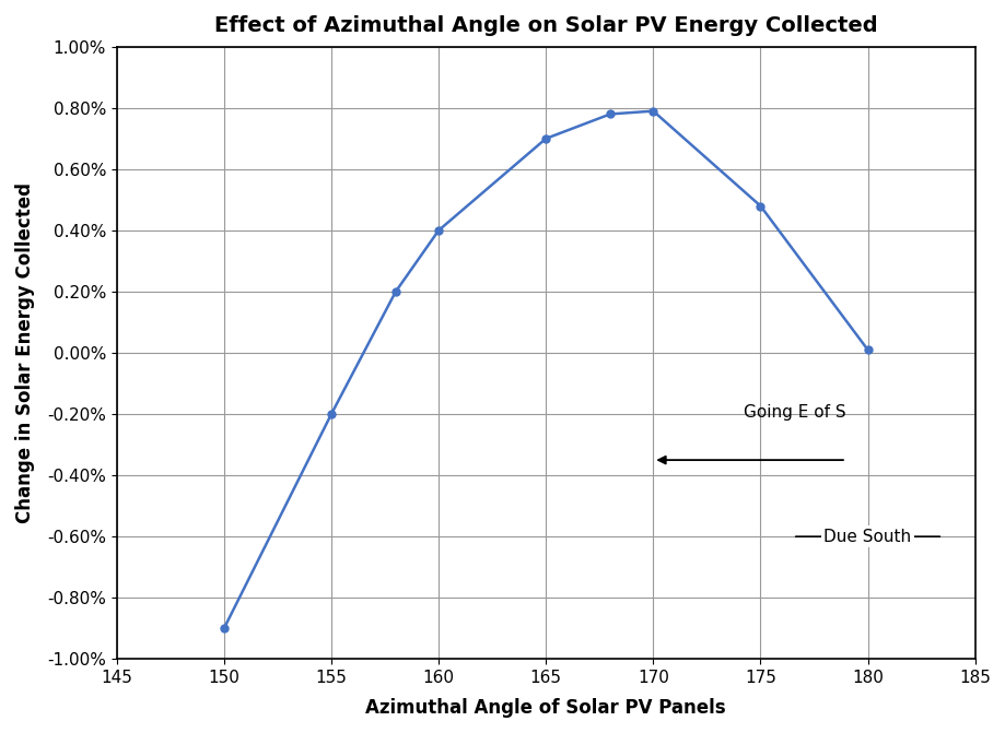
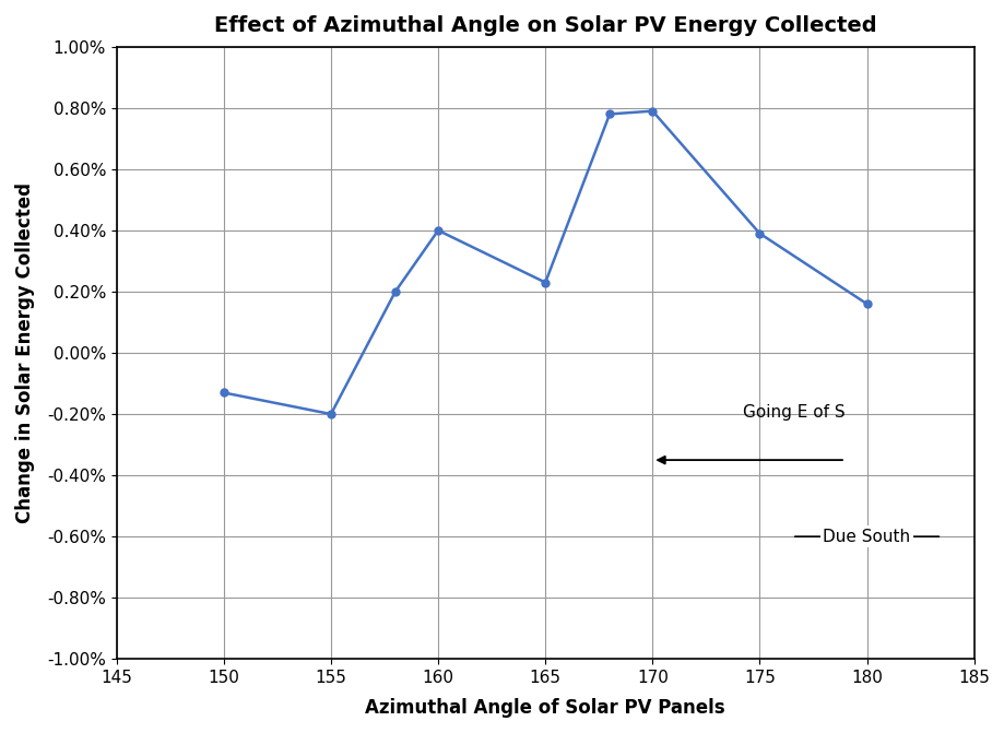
150: -0.90% -> -0.13%
165: 0.70% -> 0.23%
175: 0.48% -> 0.39%
180: 0.01% -> 0.16%
